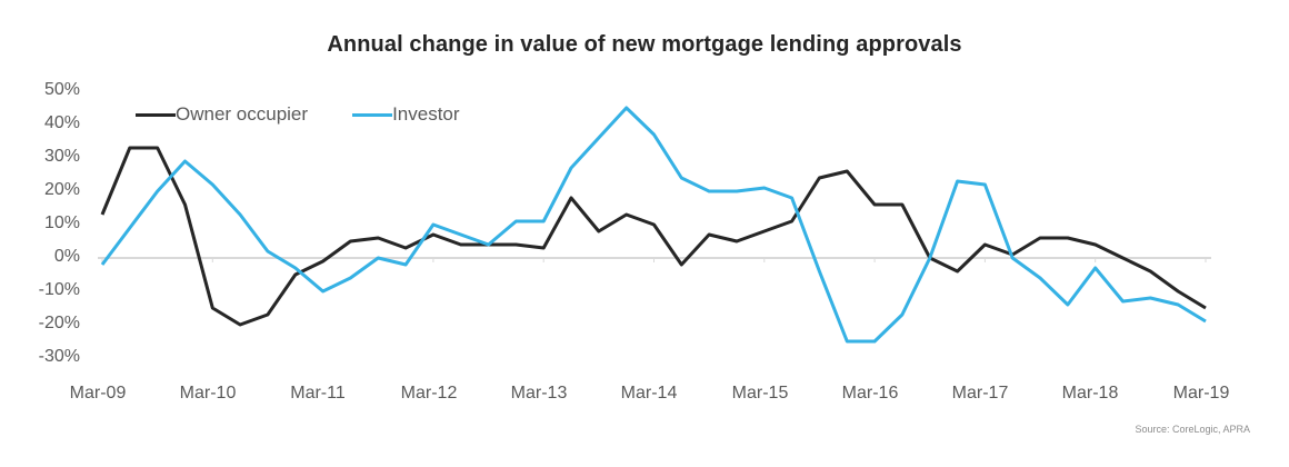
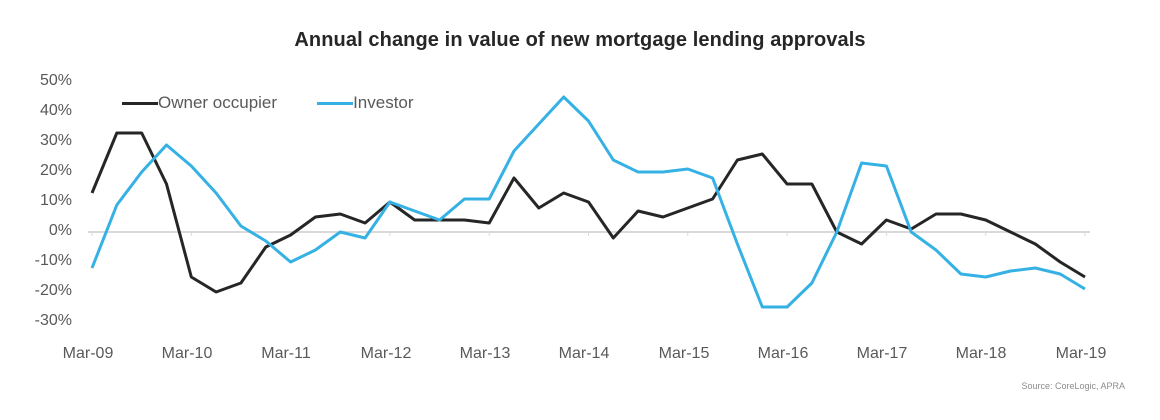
Investor/Mar-09: -2% -> -12%
Owner occupier/Mar-12: 7% -> 10%
Investor/Mar-18: -3% -> -15%
